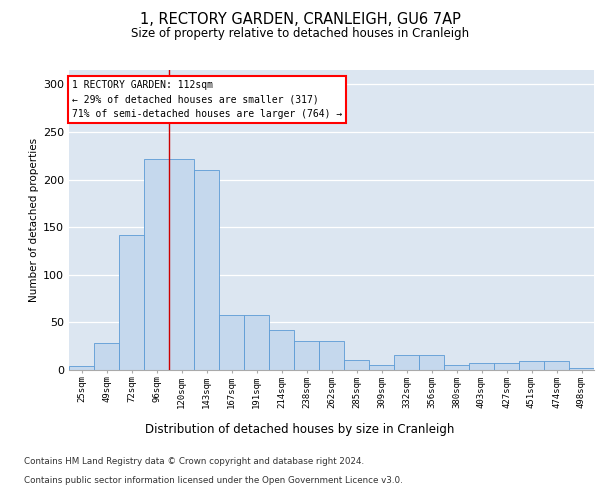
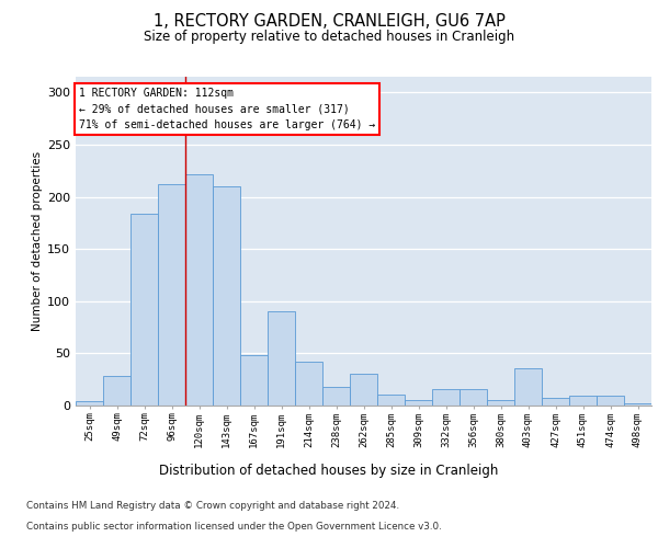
72sqm: 142 -> 184
96sqm: 222 -> 212
167sqm: 58 -> 48
191sqm: 58 -> 90
238sqm: 30 -> 18
403sqm: 7 -> 36
